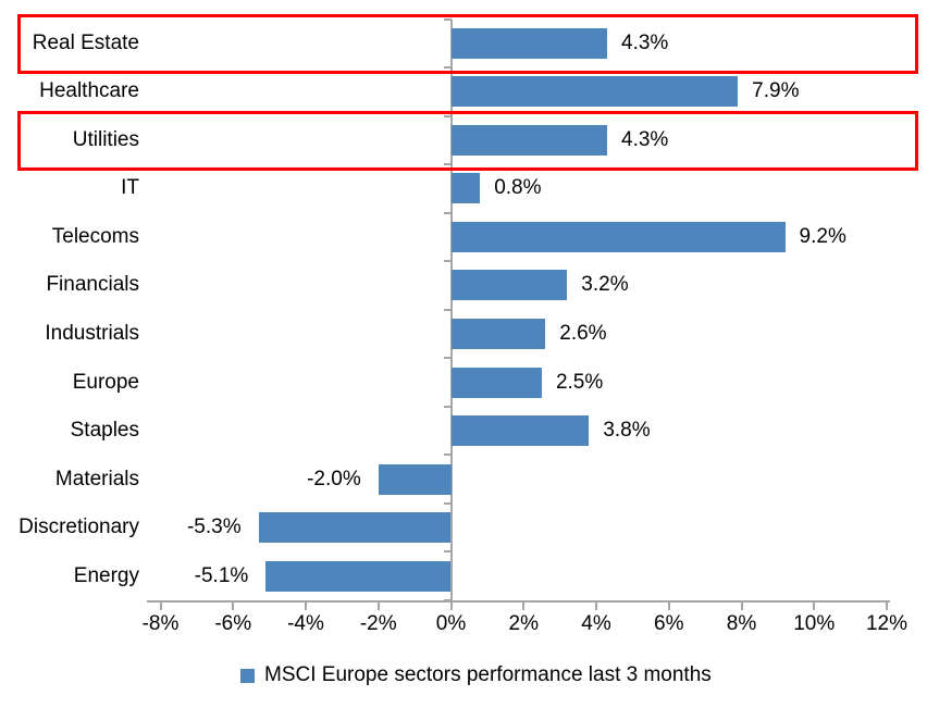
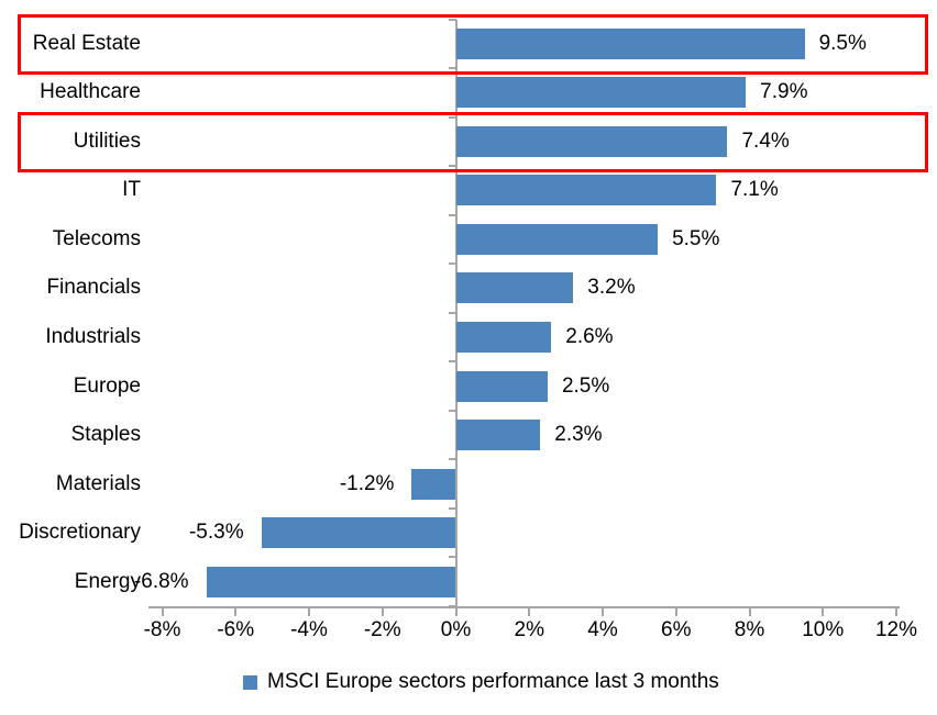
Real Estate: 4.3% -> 9.5%
Utilities: 4.3% -> 7.4%
IT: 0.8% -> 7.1%
Telecoms: 9.2% -> 5.5%
Staples: 3.8% -> 2.3%
Materials: -2.0% -> -1.2%
Energy: -5.1% -> -6.8%
